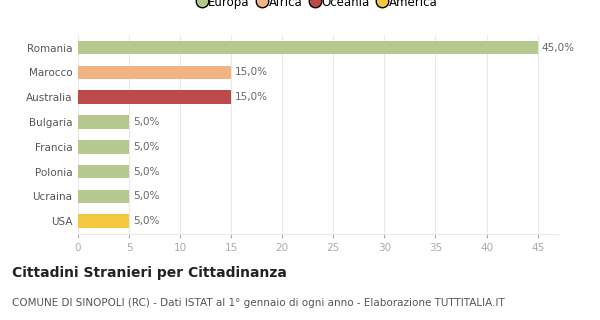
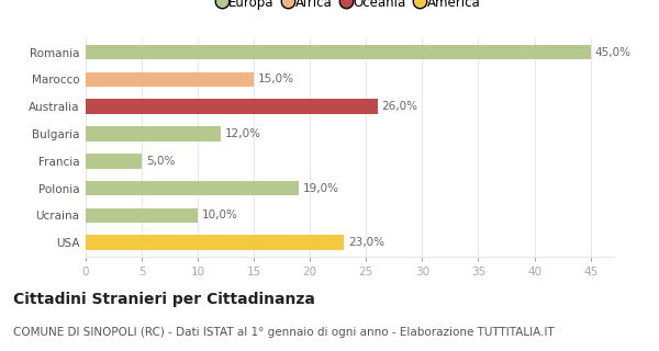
Australia: 15,0% -> 26,0%
Bulgaria: 5,0% -> 12,0%
Polonia: 5,0% -> 19,0%
Ucraina: 5,0% -> 10,0%
USA: 5,0% -> 23,0%
